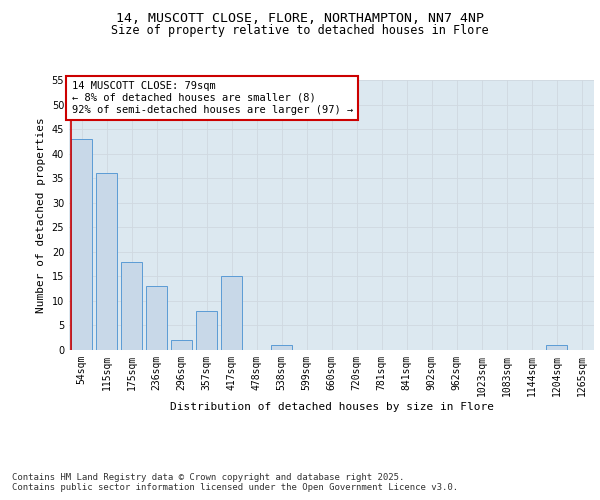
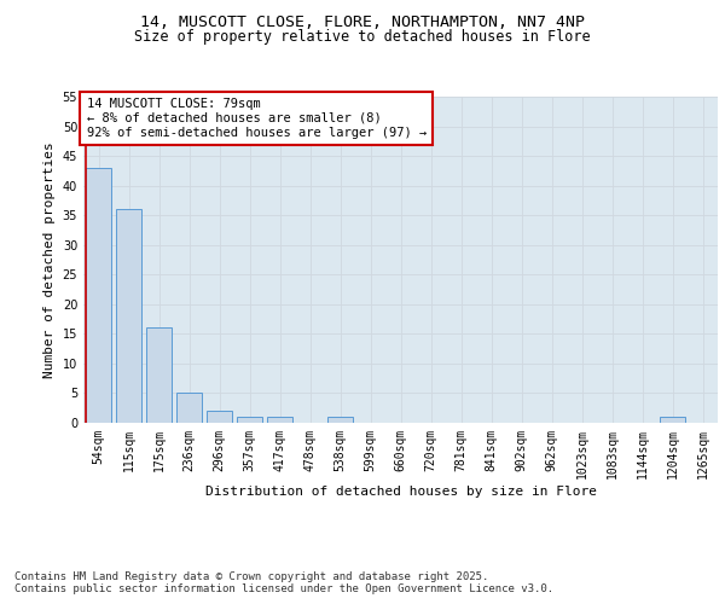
175sqm: 18 -> 16
236sqm: 13 -> 5
357sqm: 8 -> 1
417sqm: 15 -> 1
